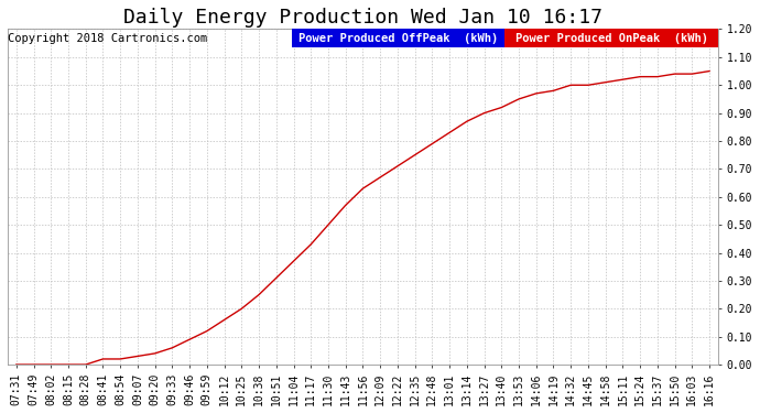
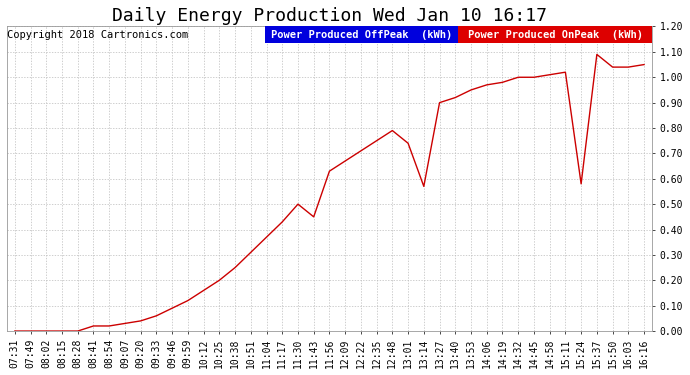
11:43: 0.57 -> 0.45
13:01: 0.83 -> 0.74
13:14: 0.87 -> 0.57
15:24: 1.03 -> 0.58
15:37: 1.03 -> 1.09
